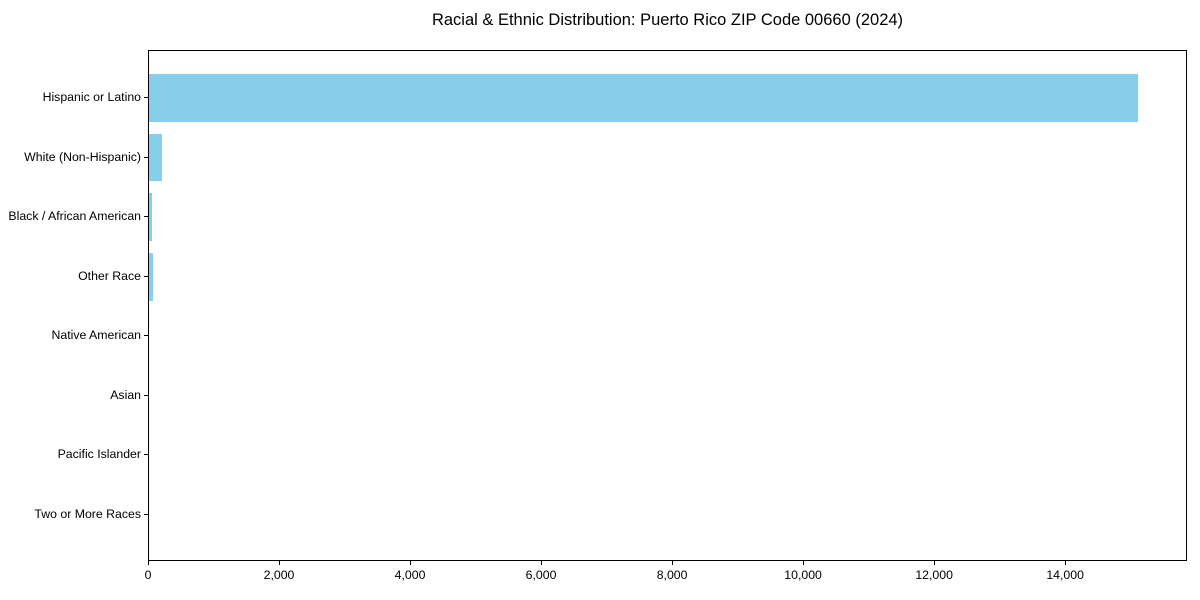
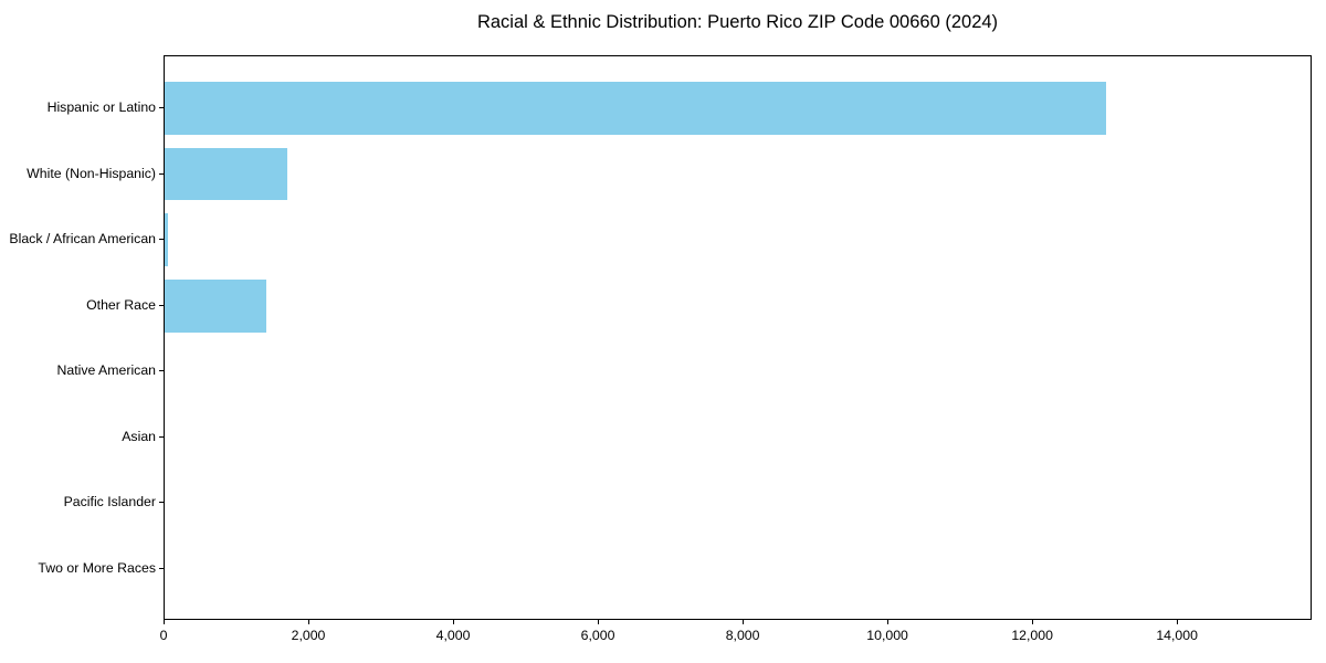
Hispanic or Latino: 15100 -> 13000
White (Non-Hispanic): 200 -> 1700
Other Race: 100 -> 1400
